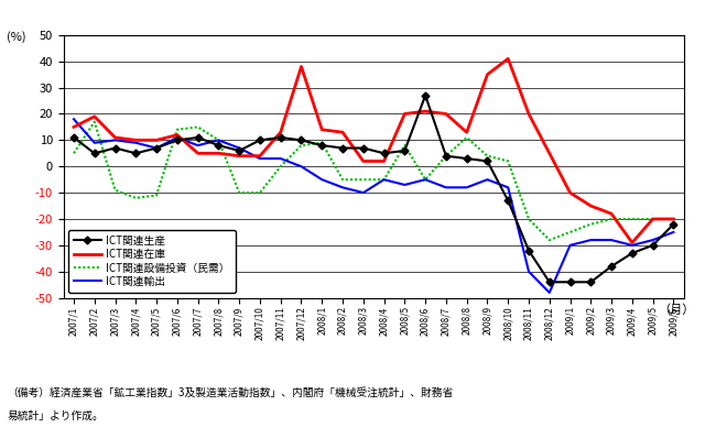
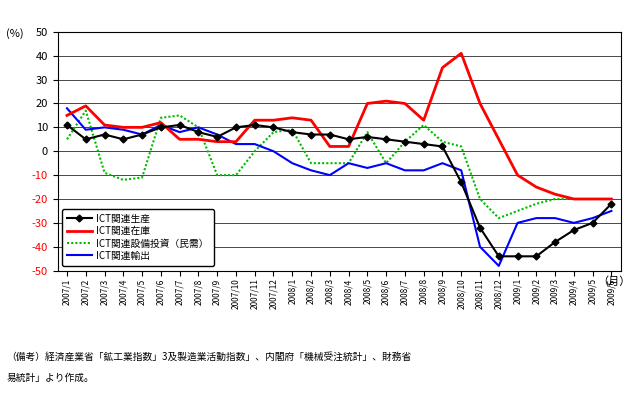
ICT関連在庫/2007/12: 38 -> 13
ICT関連生産/2008/6: 27 -> 5
ICT関連在庫/2009/4: -29 -> -20
